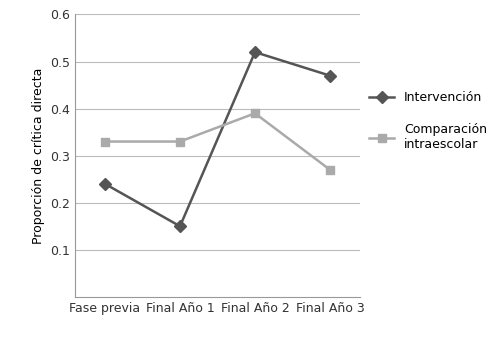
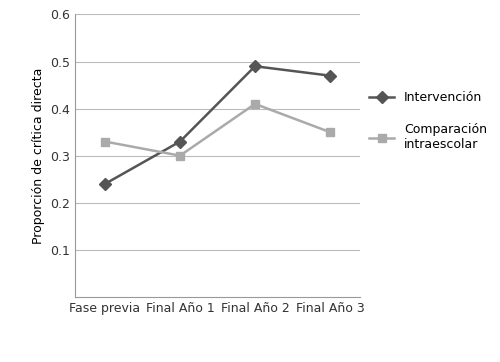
Intervención/Final Año 1: 0.15 -> 0.33
Comparación intraescolar/Final Año 1: 0.33 -> 0.30
Intervención/Final Año 2: 0.52 -> 0.49
Comparación intraescolar/Final Año 2: 0.39 -> 0.41
Comparación intraescolar/Final Año 3: 0.27 -> 0.35
